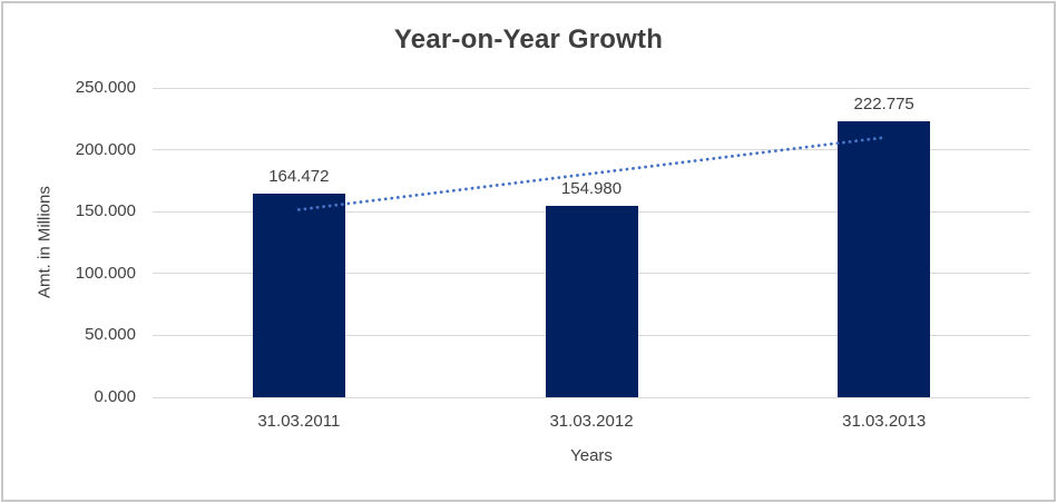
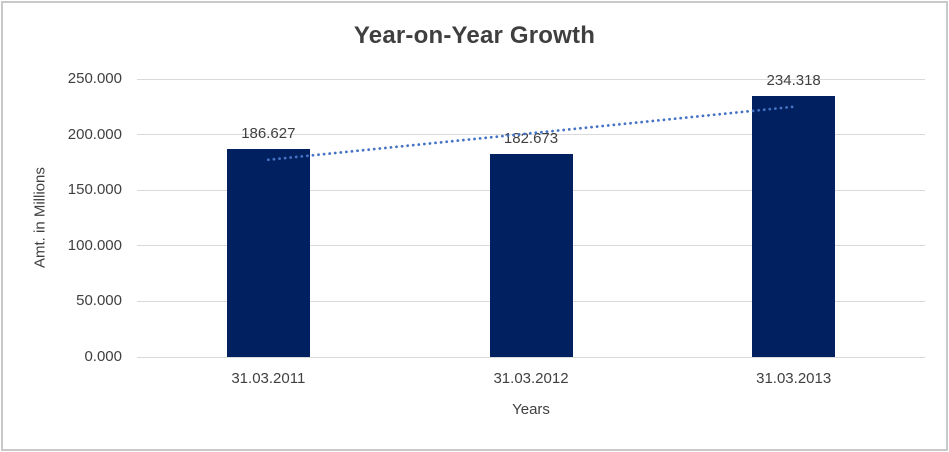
31.03.2011: 164.472 -> 186.627
31.03.2012: 154.980 -> 182.673
31.03.2013: 222.775 -> 234.318
